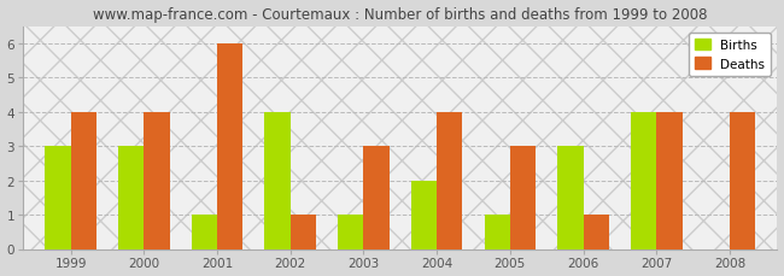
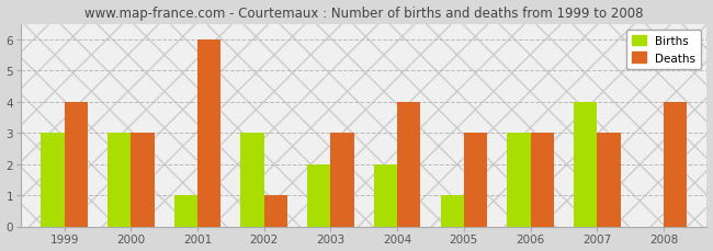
Deaths/2000: 4 -> 3
Births/2002: 4 -> 3
Births/2003: 1 -> 2
Deaths/2006: 1 -> 3
Deaths/2007: 4 -> 3
